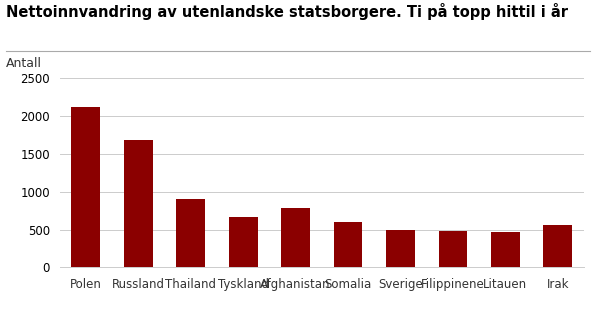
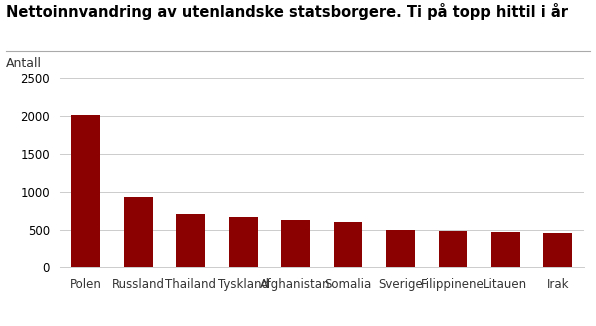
Polen: 2120 -> 2010
Russland: 1680 -> 930
Thailand: 900 -> 700
Afghanistan: 780 -> 630
Irak: 560 -> 460
